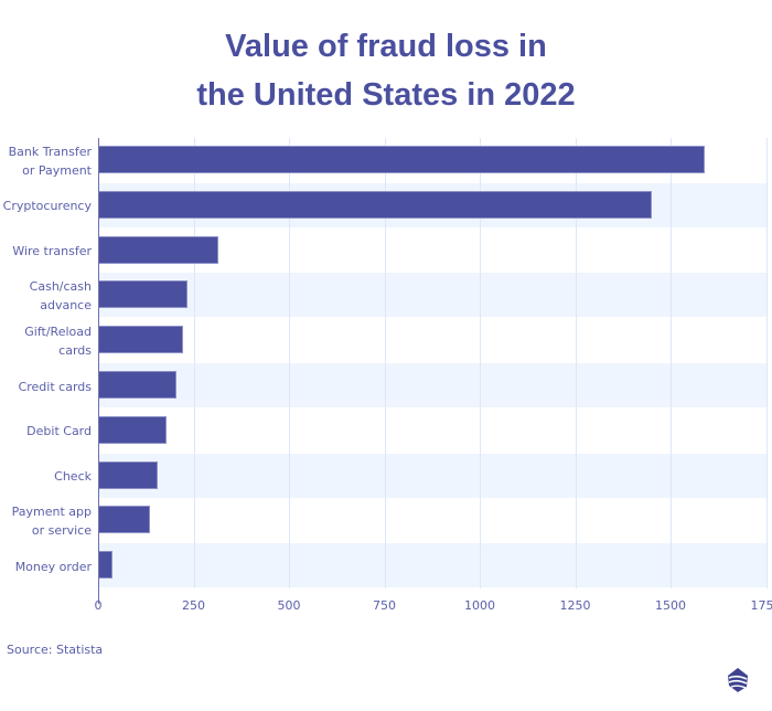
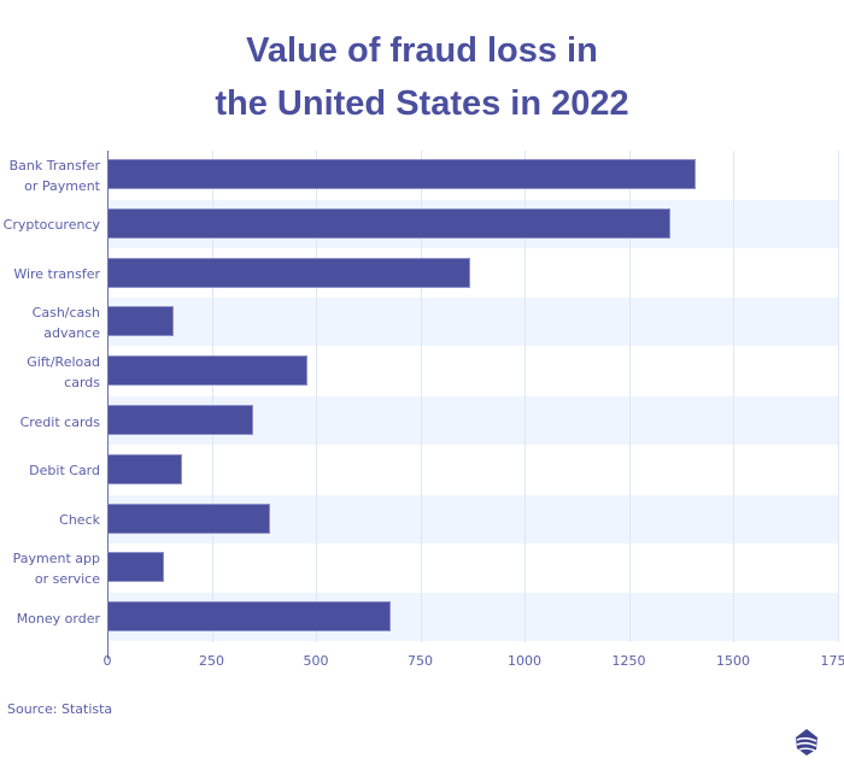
Bank Transfer or Payment: 1590 -> 1410
Cryptocurency: 1450 -> 1350
Wire transfer: 320 -> 870
Cash/cash advance: 230 -> 160
Gift/Reload cards: 220 -> 480
Credit cards: 210 -> 350
Check: 160 -> 390
Money order: 40 -> 680
